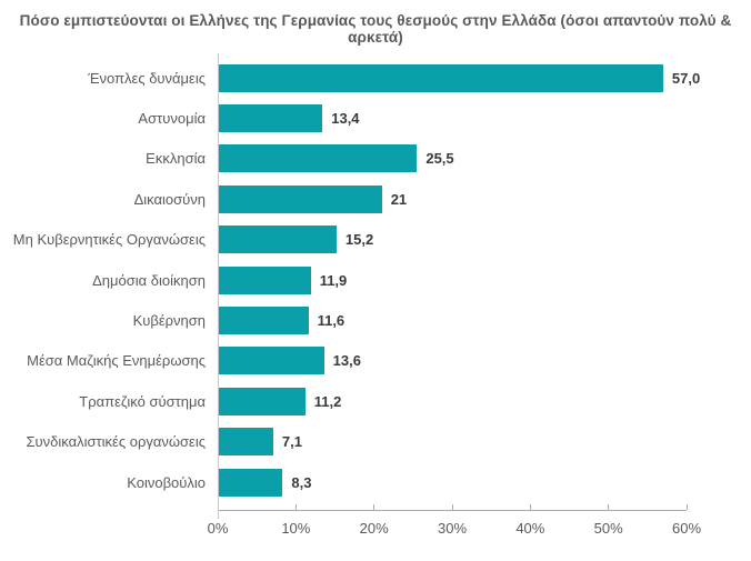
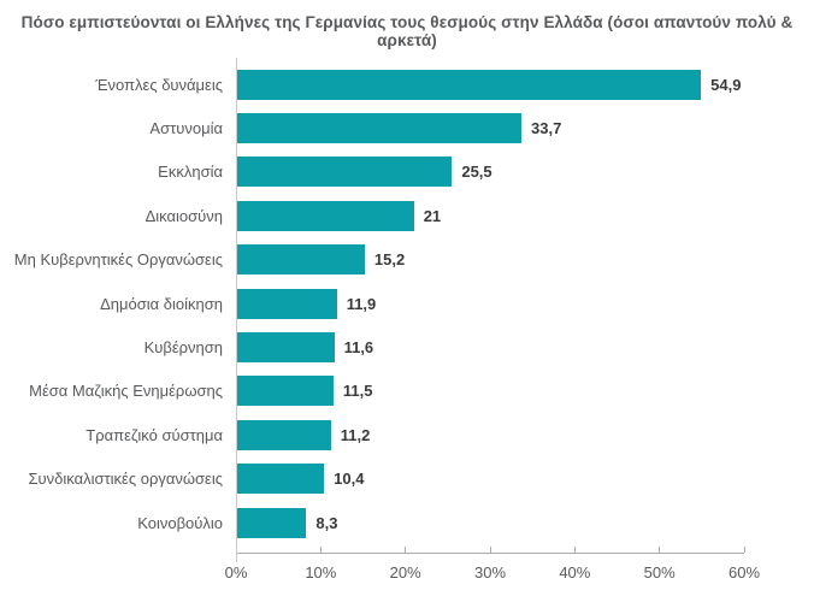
Ένοπλες δυνάμεις: 57,0 -> 54,9
Αστυνομία: 13,4 -> 33,7
Μέσα Μαζικής Ενημέρωσης: 13,6 -> 11,5
Συνδικαλιστικές οργανώσεις: 7,1 -> 10,4
